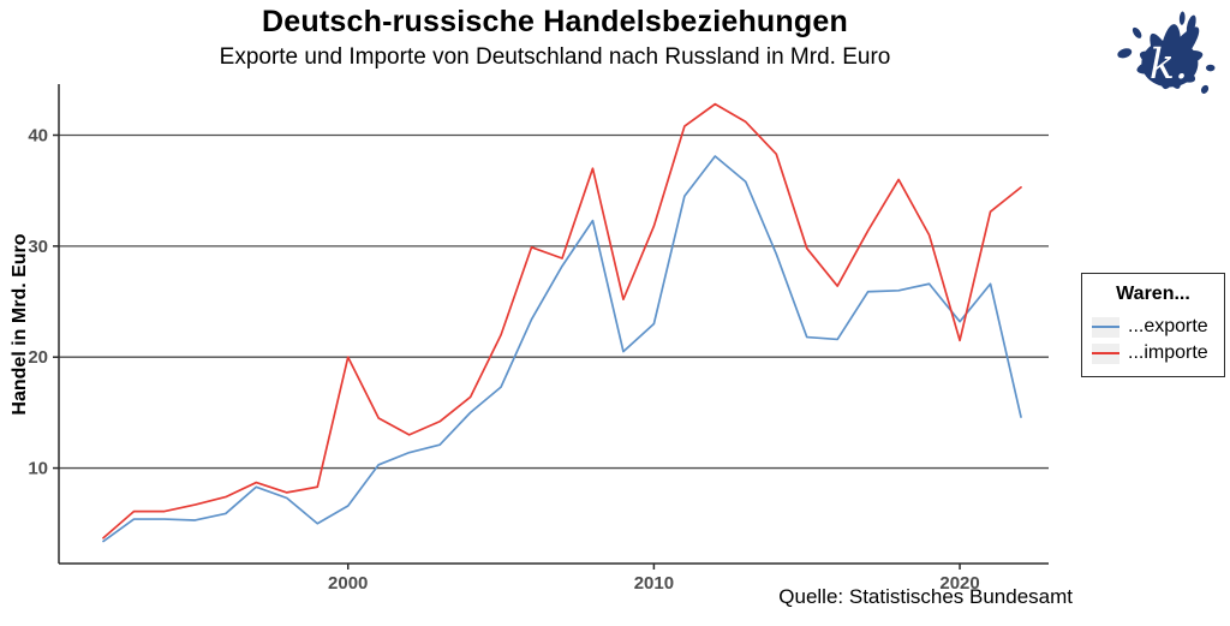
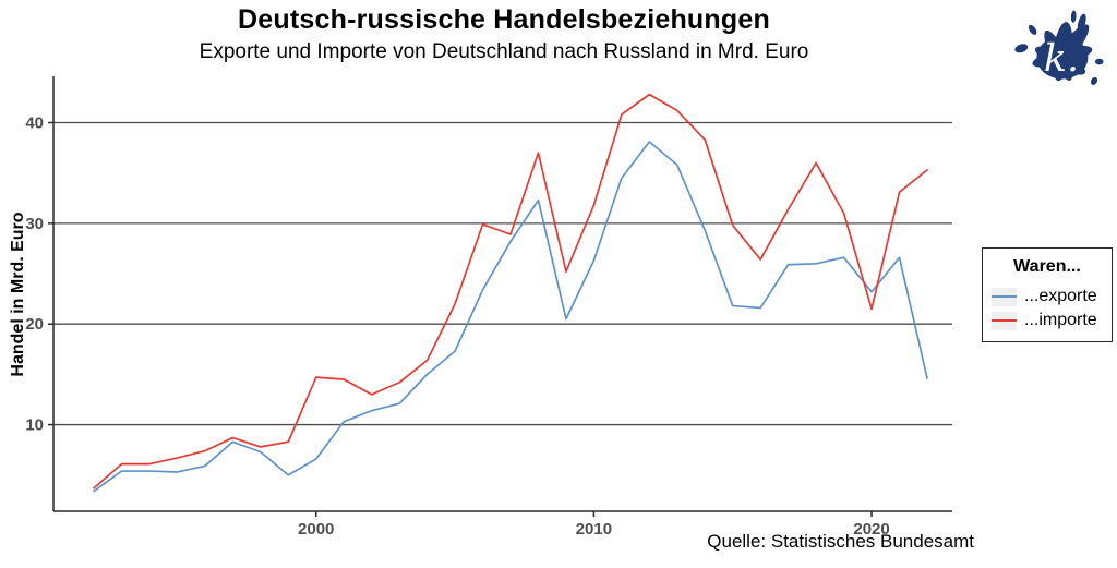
...importe/2000: 20 -> 15
...exporte/2010: 23 -> 26
